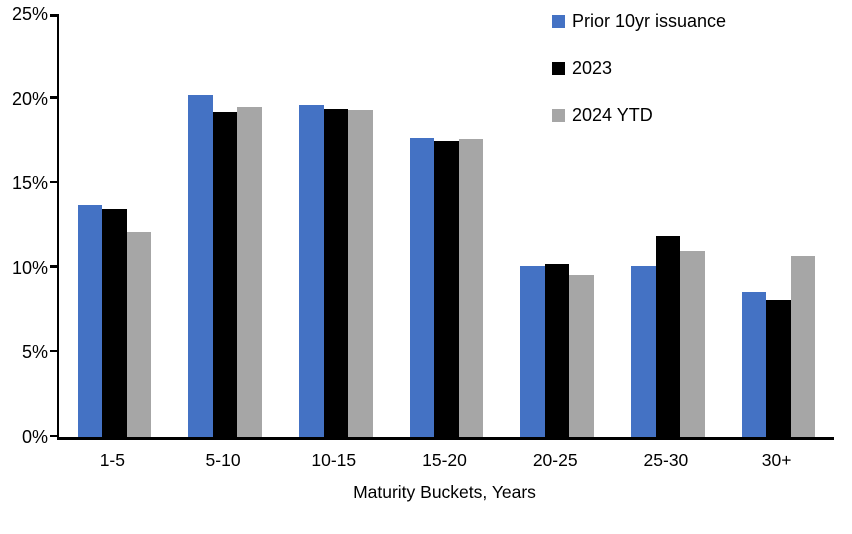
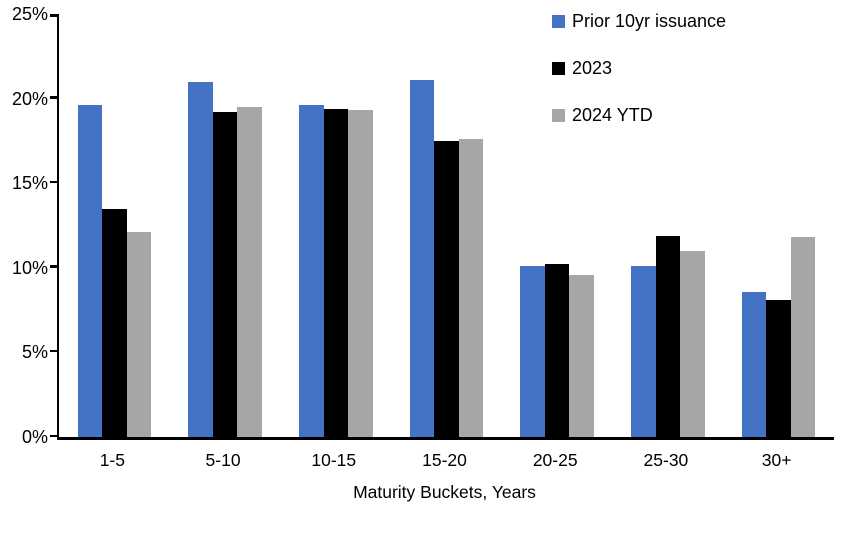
Prior 10yr issuance/1-5: 13.7% -> 19.6%
Prior 10yr issuance/5-10: 20.2% -> 21.0%
Prior 10yr issuance/15-20: 17.7% -> 21.1%
2024 YTD/30+: 10.7% -> 11.8%
